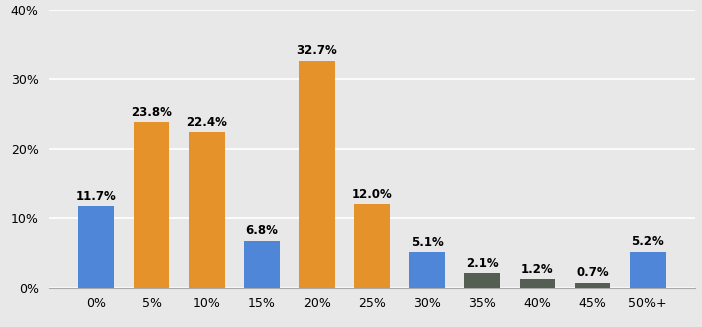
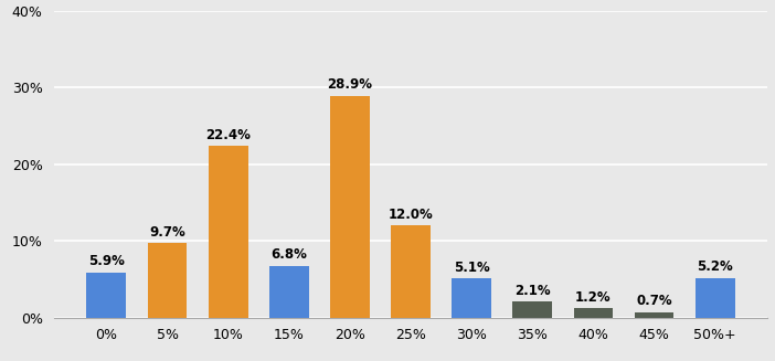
0%: 11.7% -> 5.9%
5%: 23.8% -> 9.7%
20%: 32.7% -> 28.9%
